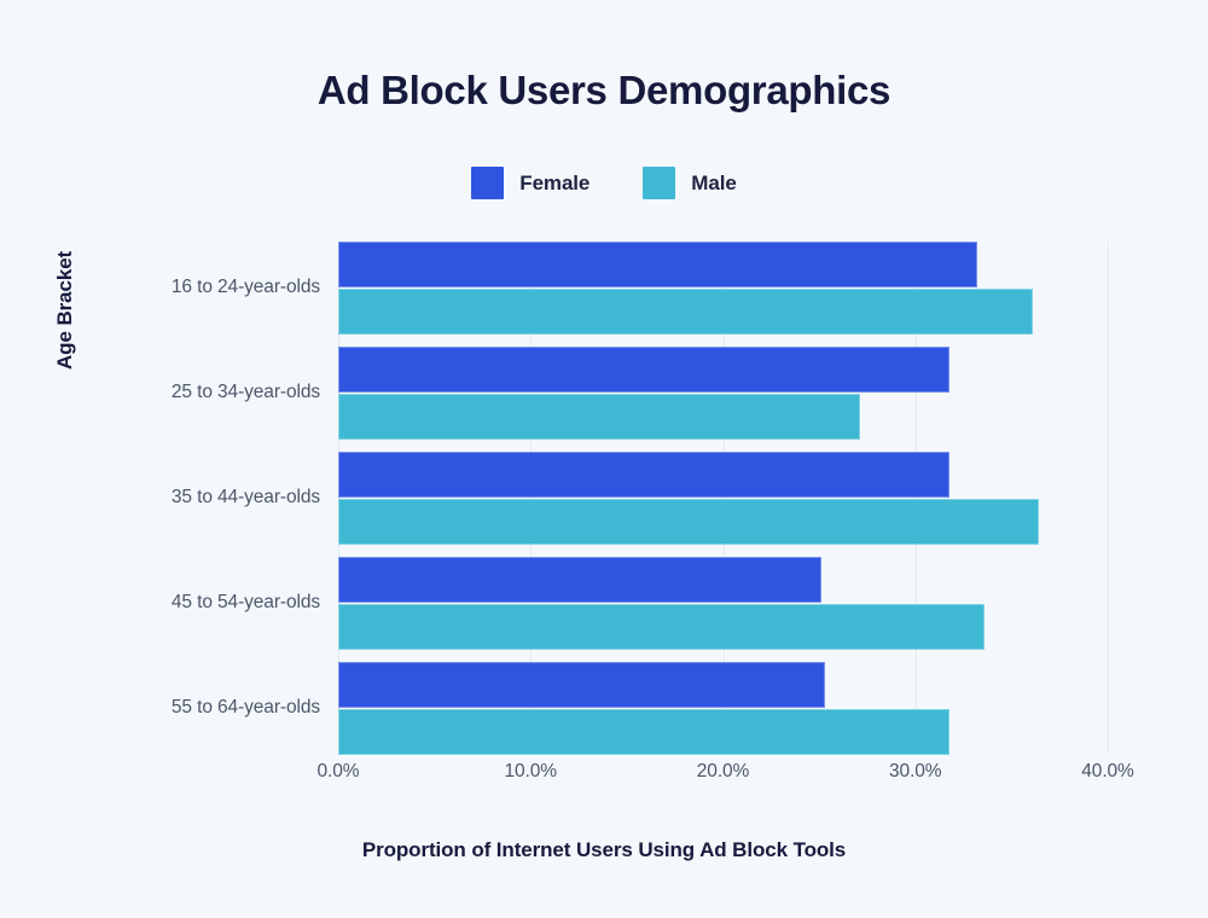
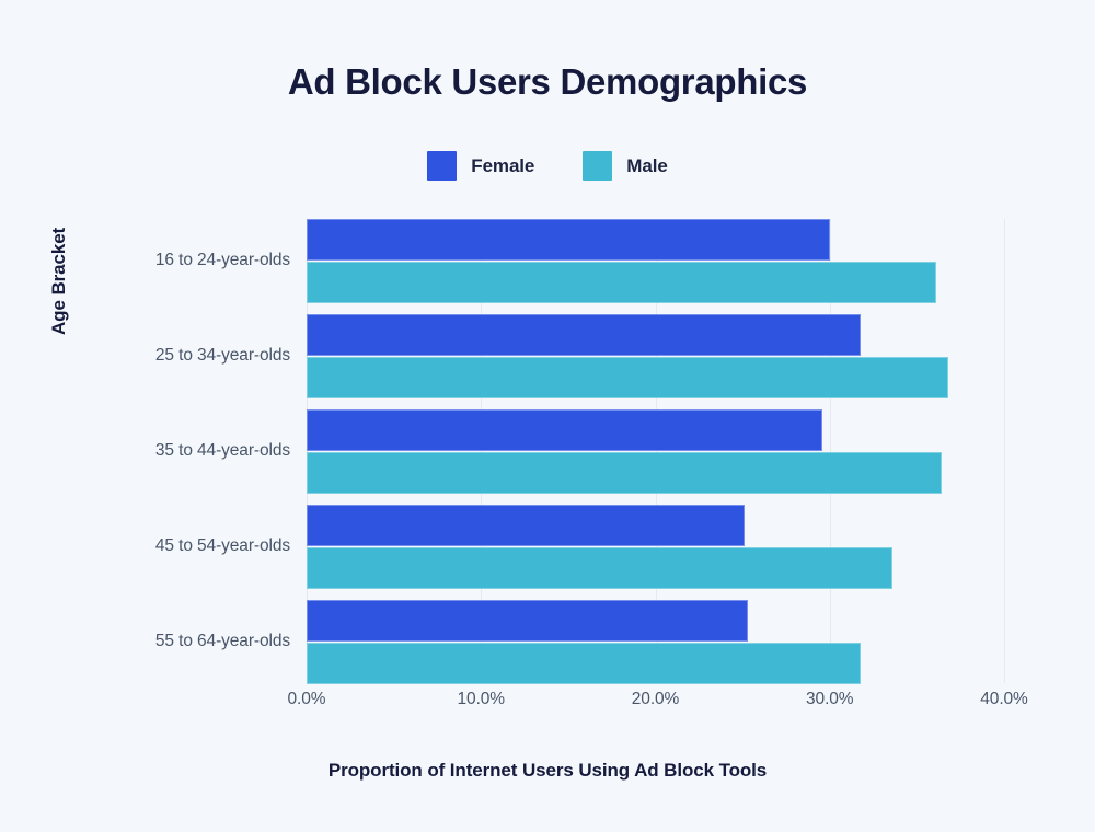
Female/16 to 24-year-olds: 33.2% -> 30.0%
Male/25 to 34-year-olds: 27.1% -> 36.8%
Female/35 to 44-year-olds: 31.8% -> 29.6%
